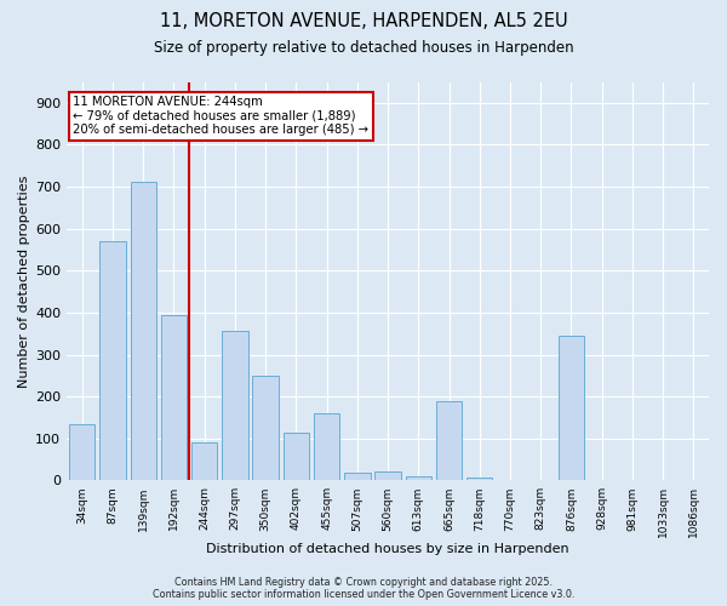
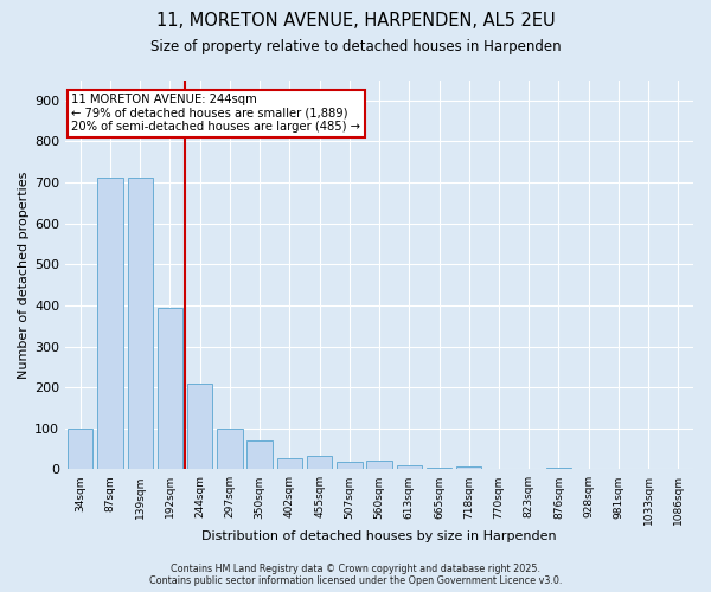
34sqm: 135 -> 100
87sqm: 570 -> 712
244sqm: 90 -> 210
297sqm: 355 -> 98
350sqm: 250 -> 70
402sqm: 115 -> 28
455sqm: 160 -> 32
665sqm: 190 -> 5
876sqm: 345 -> 5
